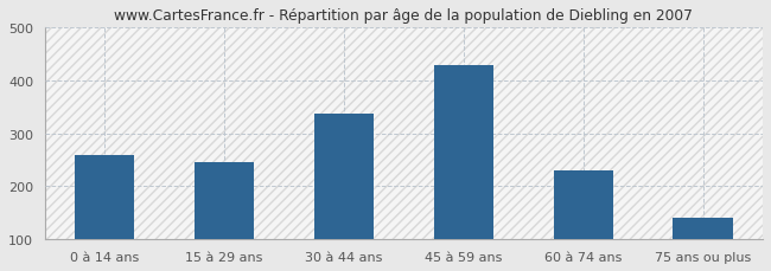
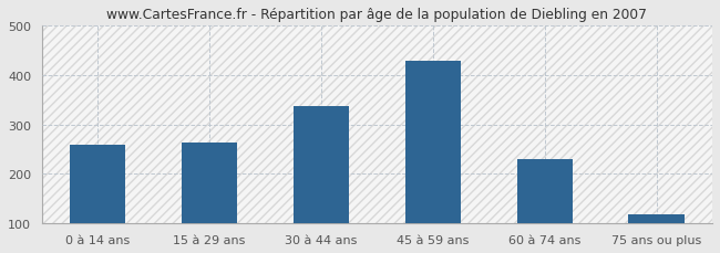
15 à 29 ans: 245 -> 263
75 ans ou plus: 140 -> 118
